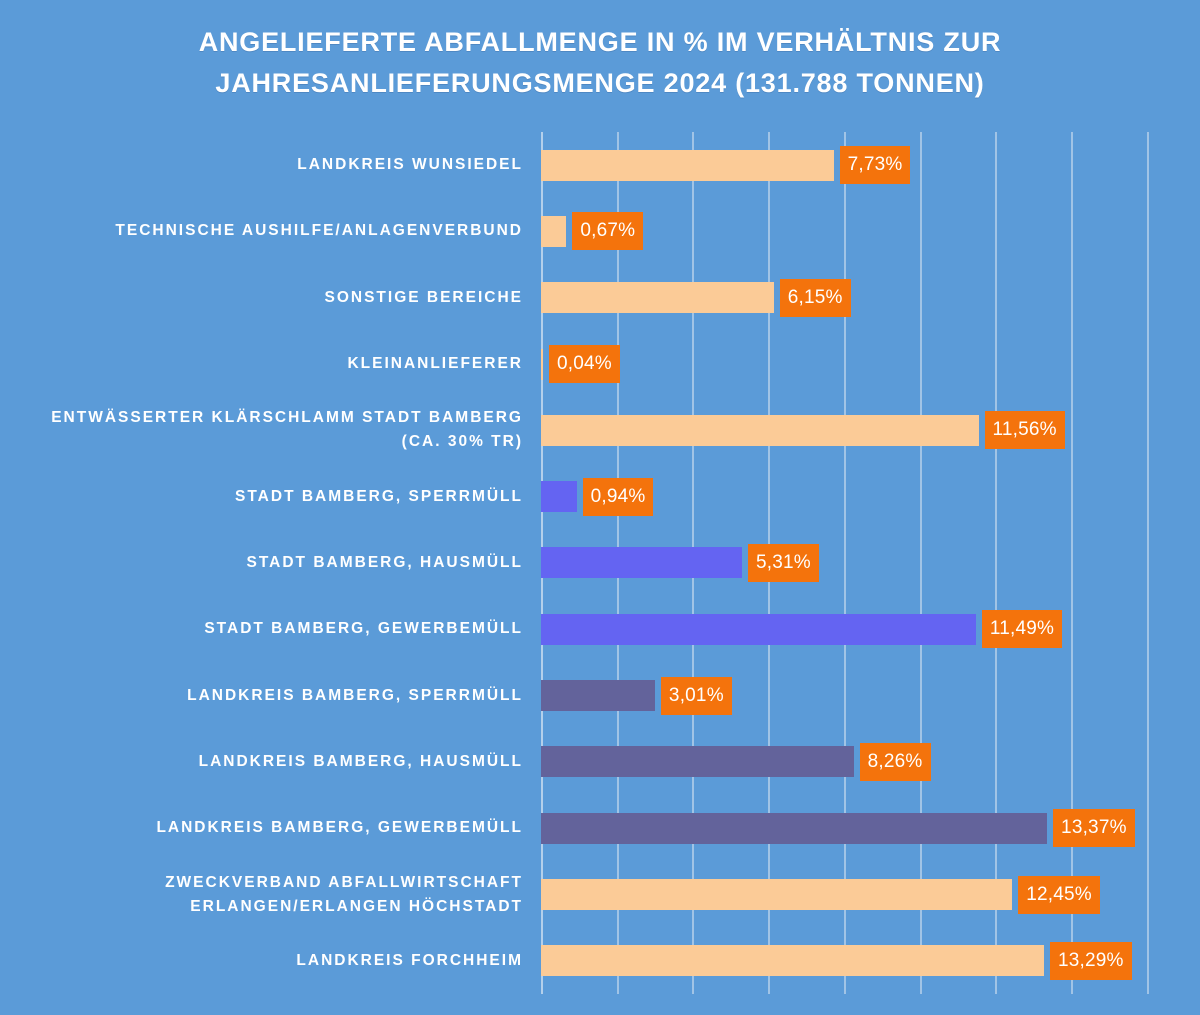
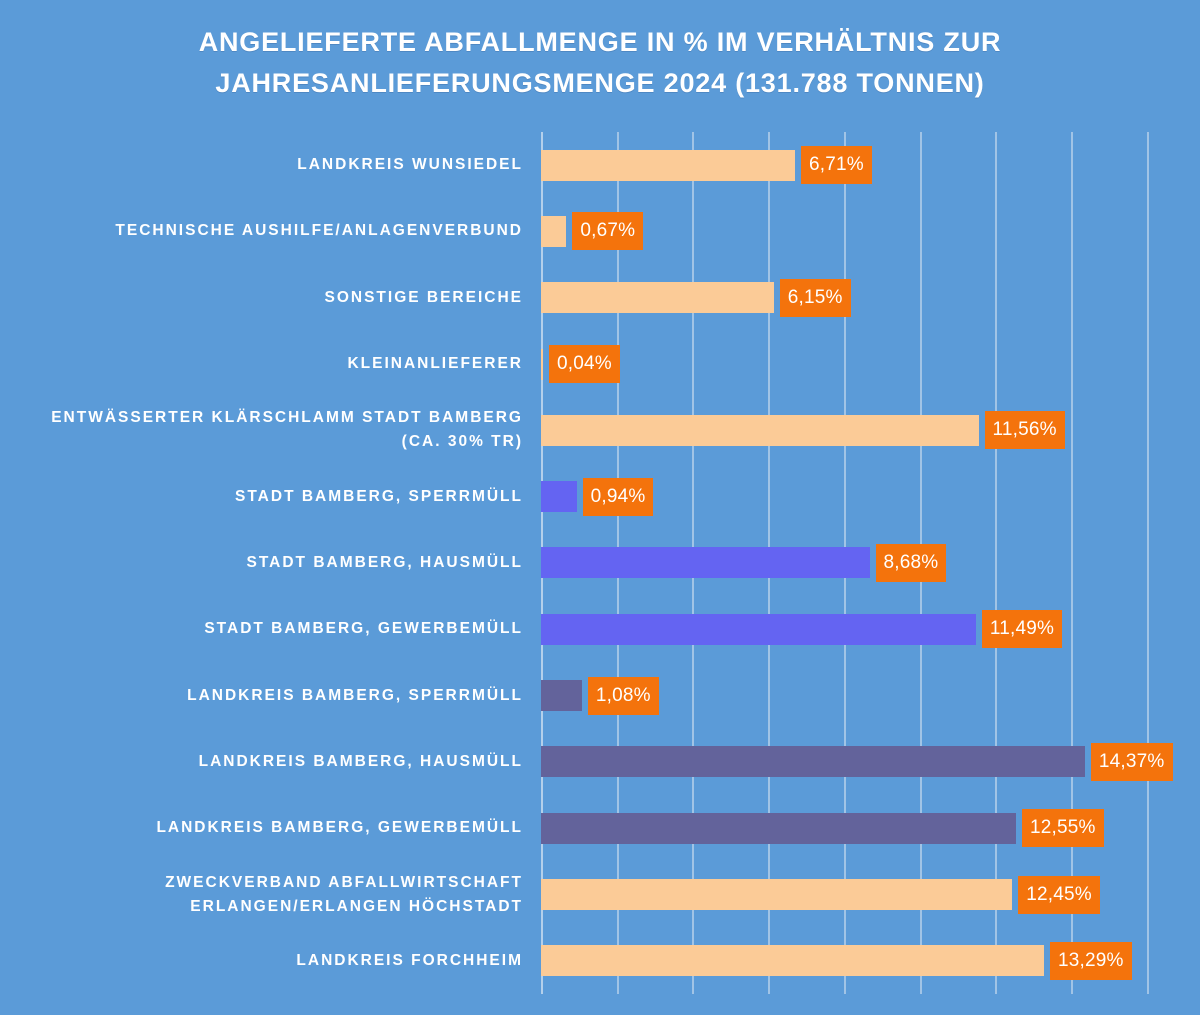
LANDKREIS WUNSIEDEL: 7,73% -> 6,71%
STADT BAMBERG, HAUSMÜLL: 5,31% -> 8,68%
LANDKREIS BAMBERG, SPERRMÜLL: 3,01% -> 1,08%
LANDKREIS BAMBERG, HAUSMÜLL: 8,26% -> 14,37%
LANDKREIS BAMBERG, GEWERBEMÜLL: 13,37% -> 12,55%
